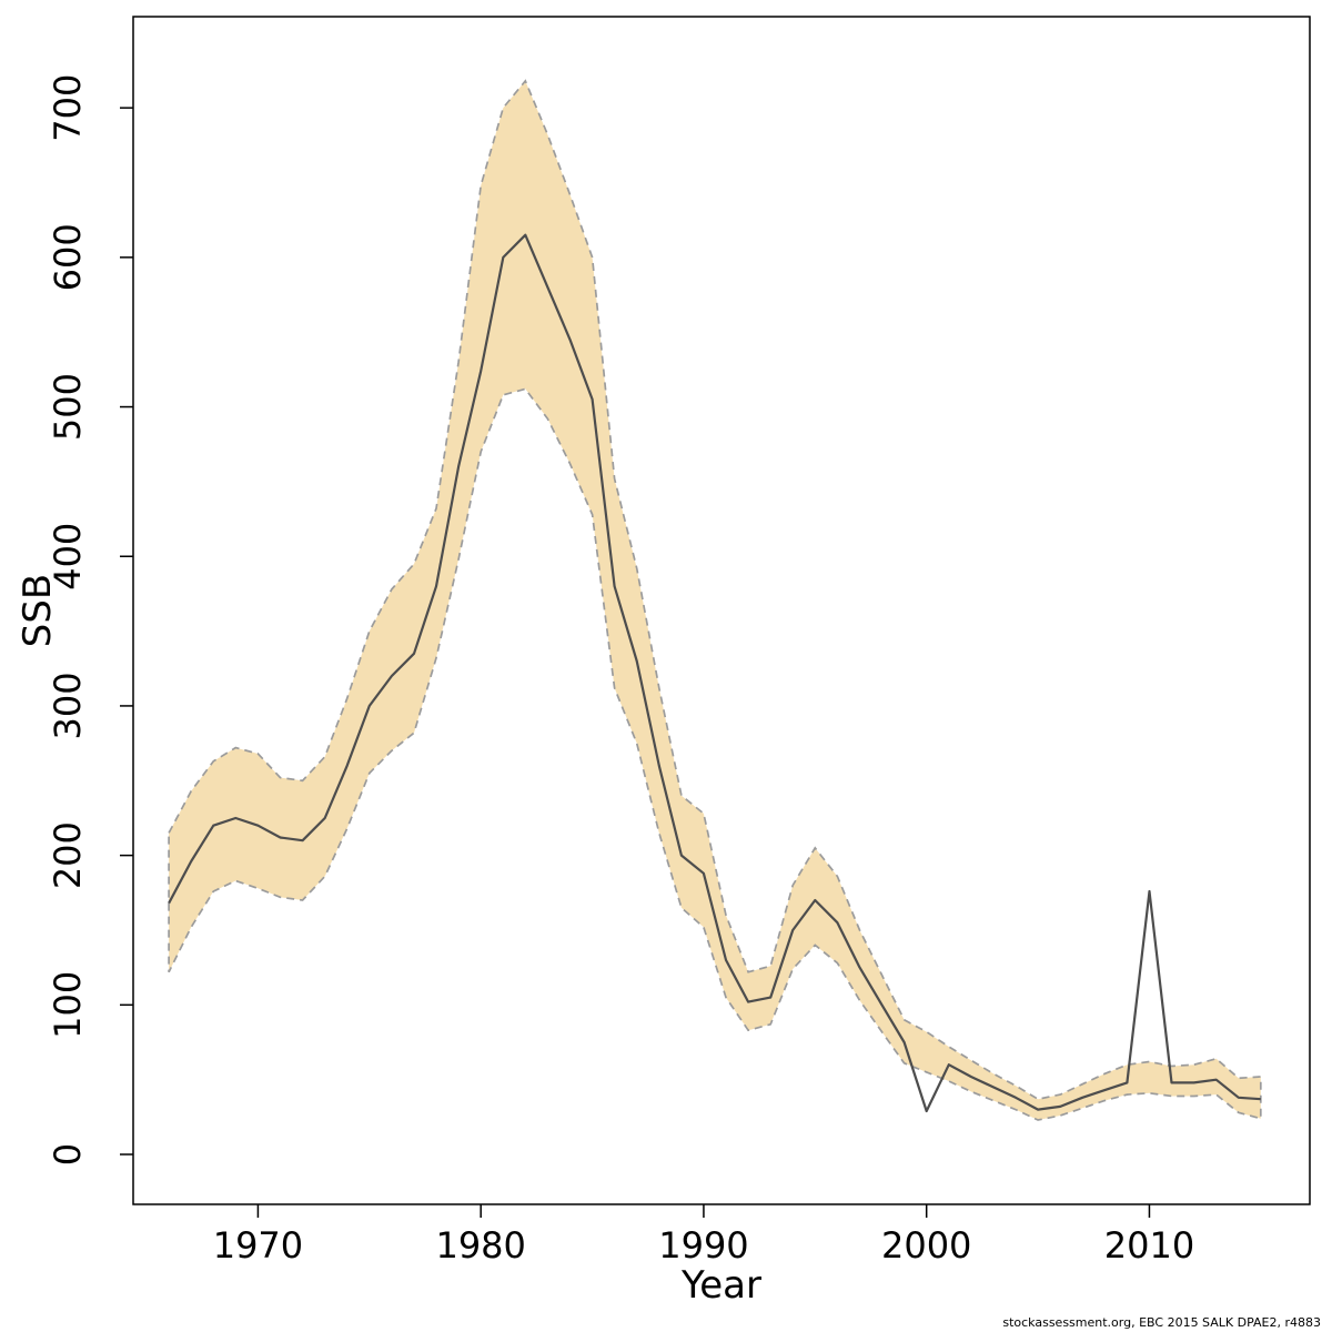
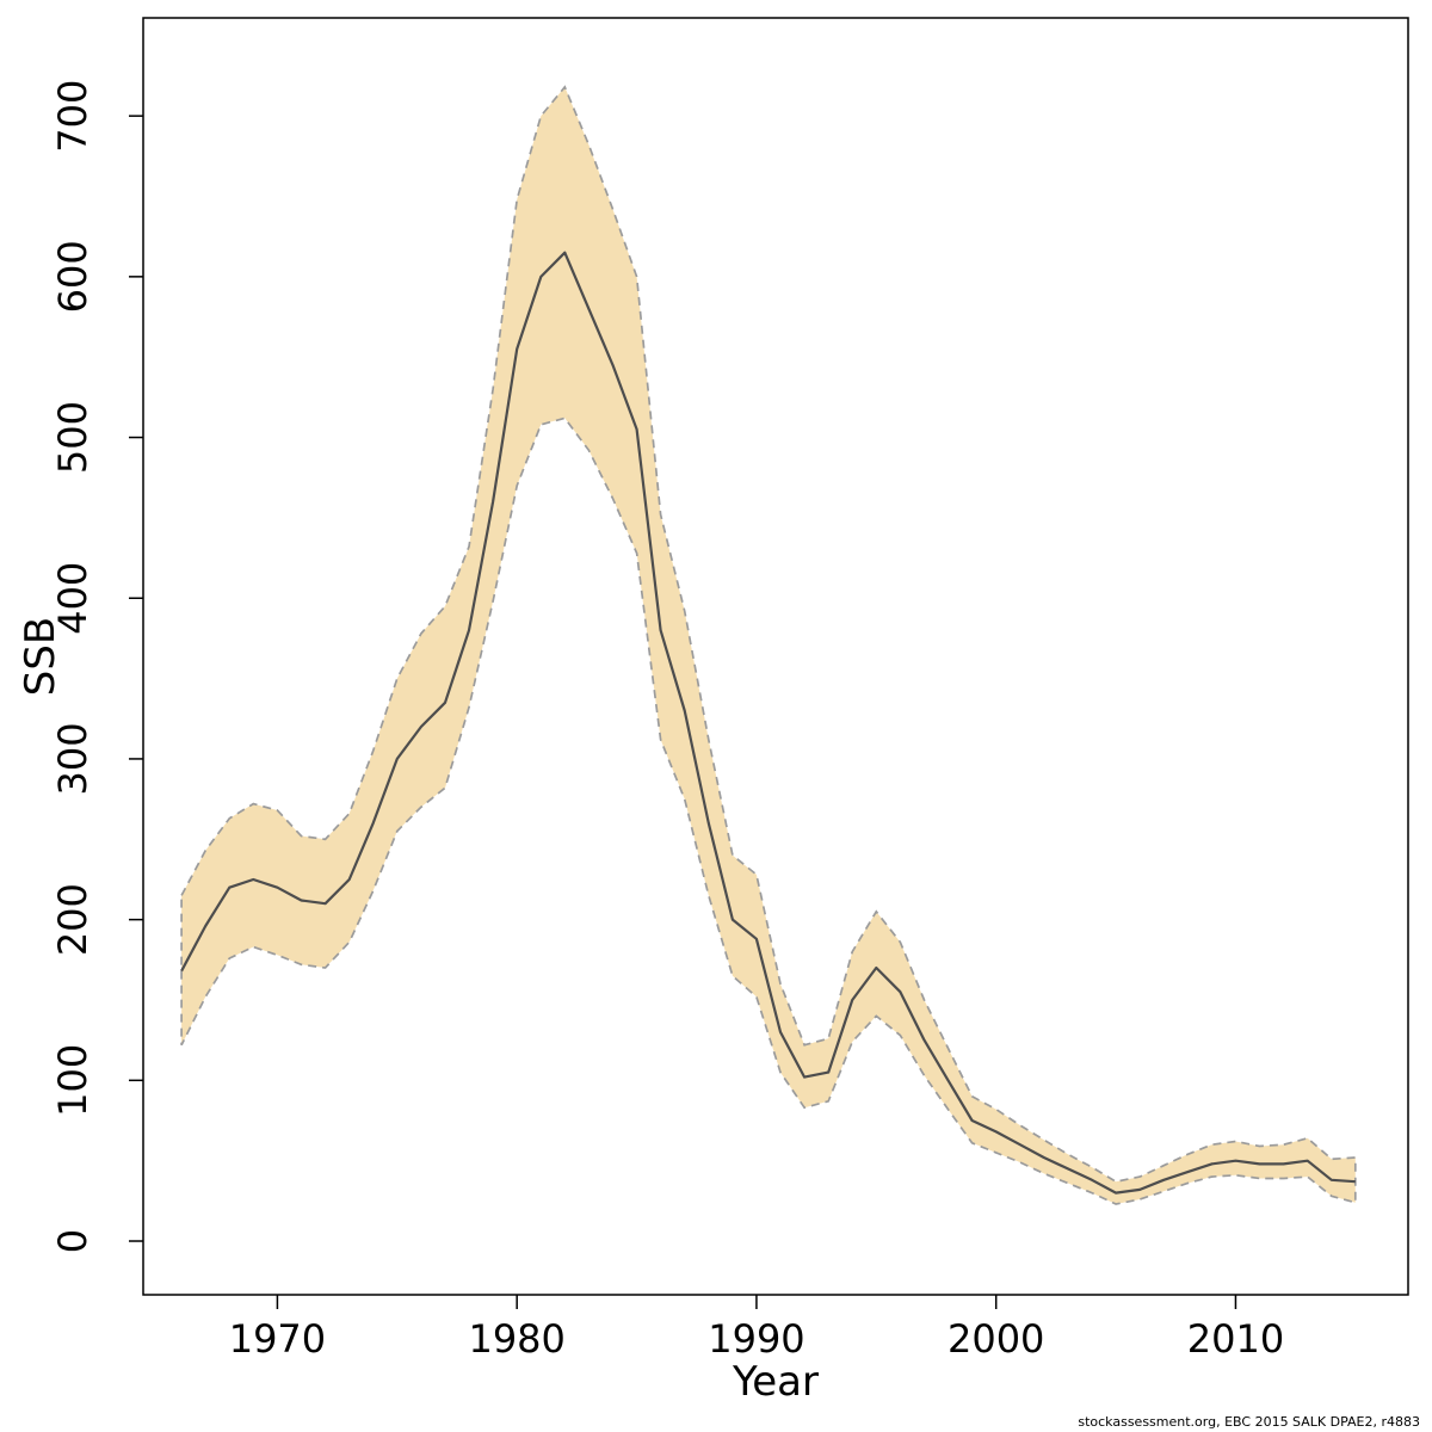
1980: 524 -> 555
2000: 29 -> 68
2010: 176 -> 50
